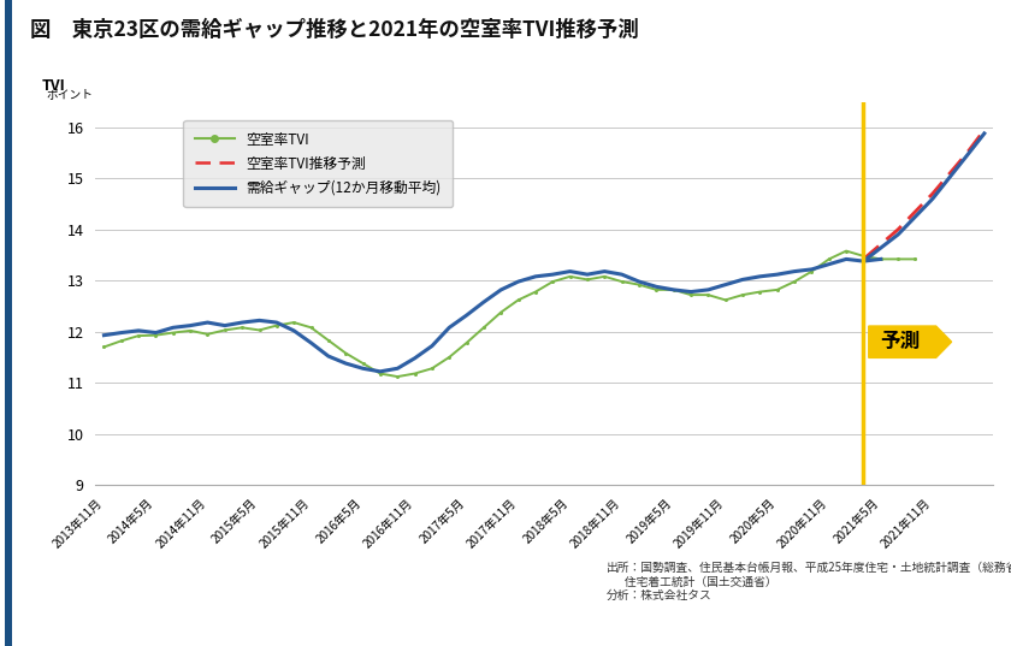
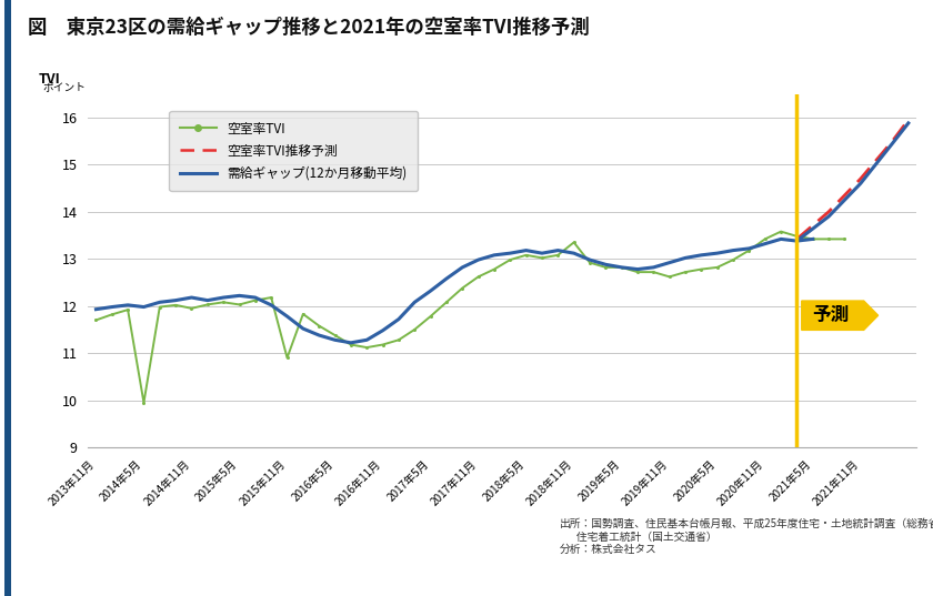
空室率TVI/2014年5月: 11.93 -> 9.95
空室率TVI/2015年11月: 12.08 -> 10.90
空室率TVI/2018年11月: 12.98 -> 13.35
